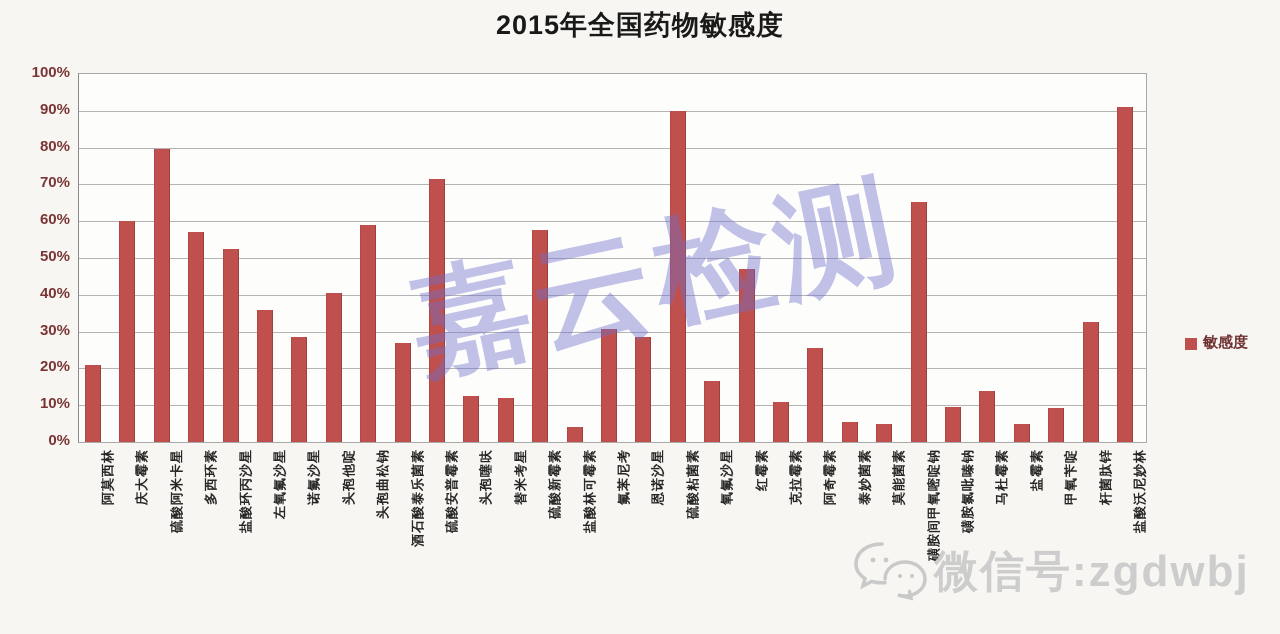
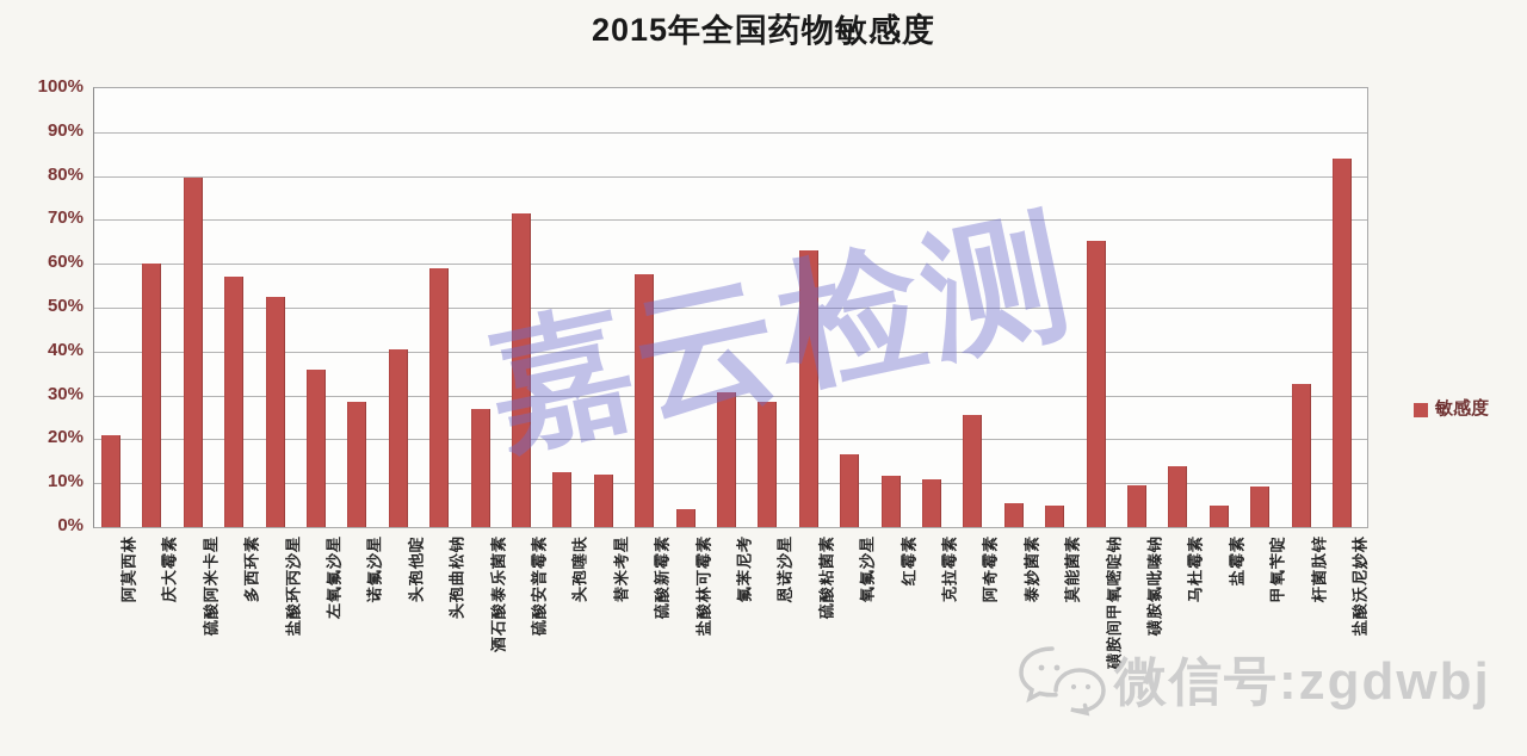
硫酸粘菌素: 90% -> 63%
红霉素: 47% -> 12%
盐酸沃尼妙林: 91% -> 84%
